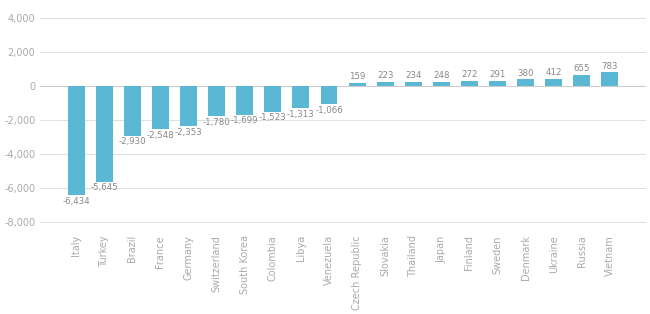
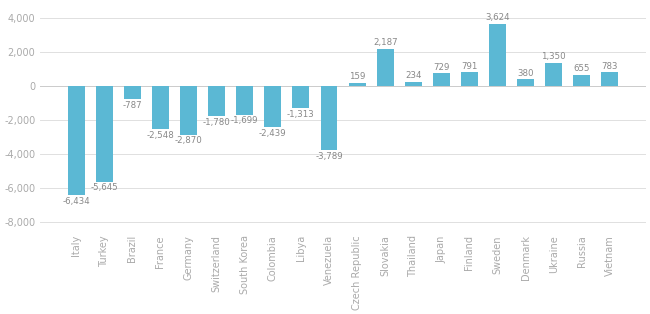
Brazil: -2,930 -> -787
Germany: -2,353 -> -2,870
Colombia: -1,523 -> -2,439
Venezuela: -1,066 -> -3,789
Slovakia: 223 -> 2,187
Japan: 248 -> 729
Finland: 272 -> 791
Sweden: 291 -> 3,624
Ukraine: 412 -> 1,350
